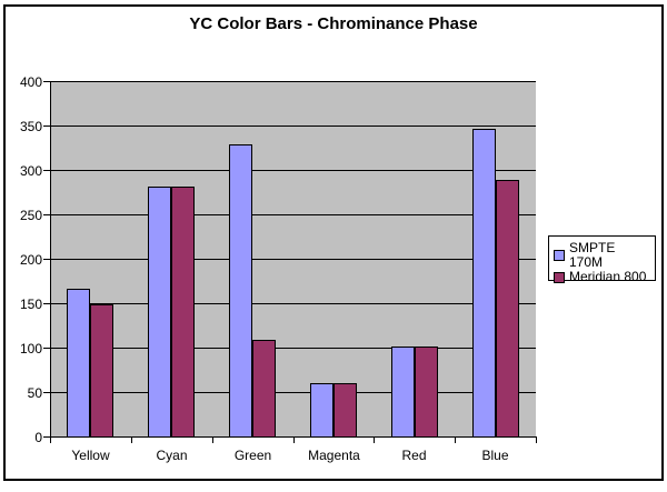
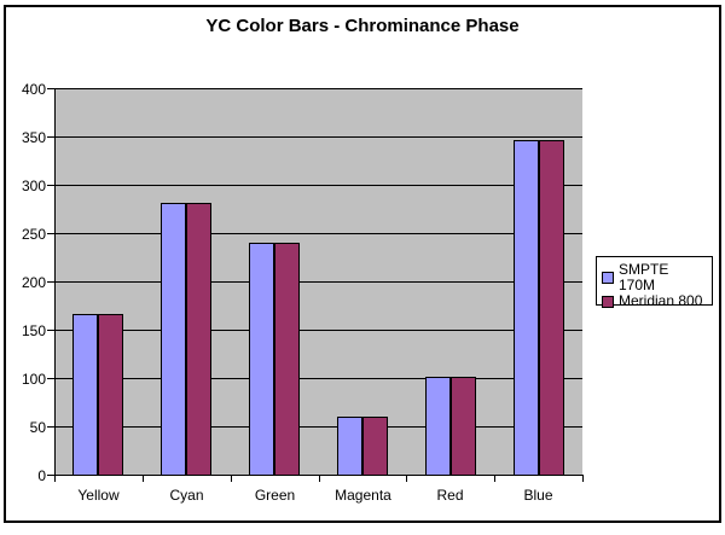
Meridian 800/Yellow: 150 -> 170
SMPTE 170M/Green: 330 -> 240
Meridian 800/Green: 110 -> 240
Meridian 800/Blue: 290 -> 350
